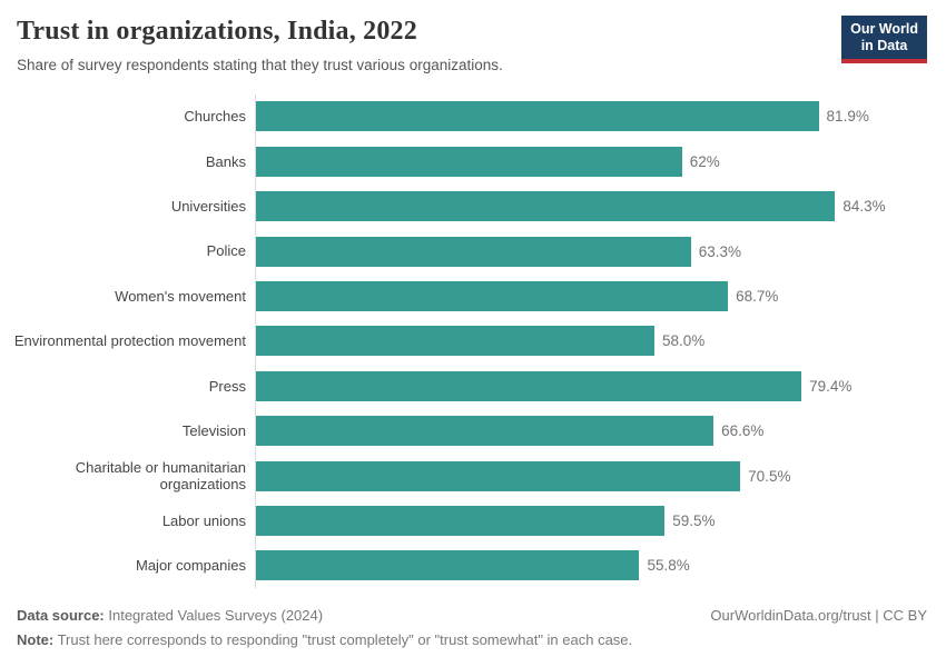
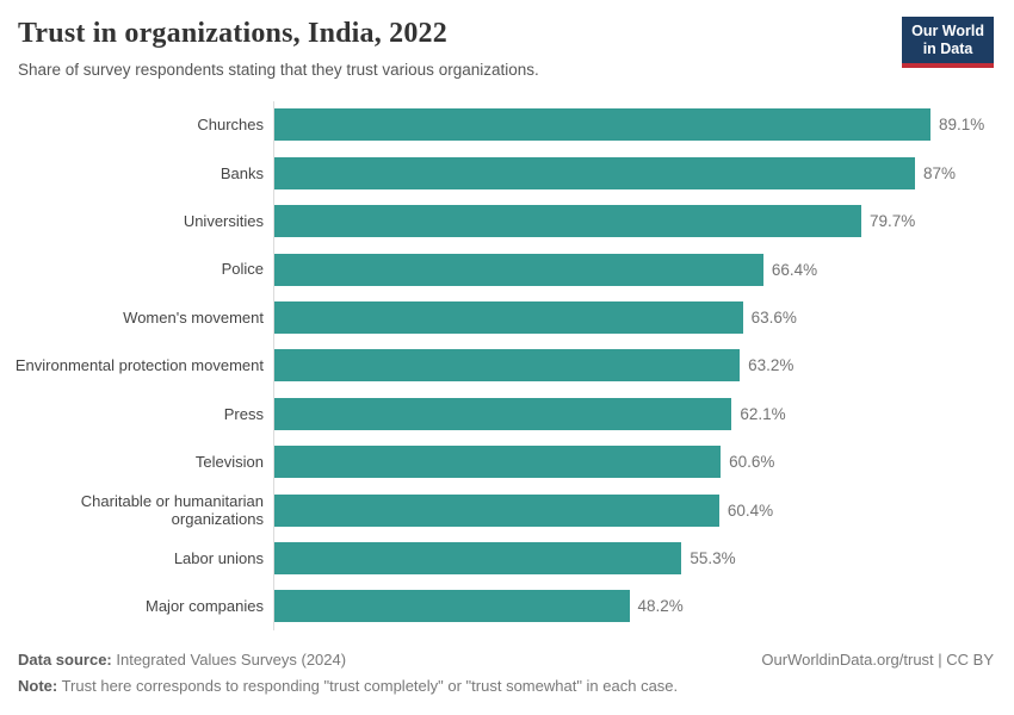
Churches: 81.9% -> 89.1%
Banks: 62% -> 87%
Universities: 84.3% -> 79.7%
Police: 63.3% -> 66.4%
Women's movement: 68.7% -> 63.6%
Environmental protection movement: 58.0% -> 63.2%
Press: 79.4% -> 62.1%
Television: 66.6% -> 60.6%
Charitable or humanitarian organizations: 70.5% -> 60.4%
Labor unions: 59.5% -> 55.3%
Major companies: 55.8% -> 48.2%
